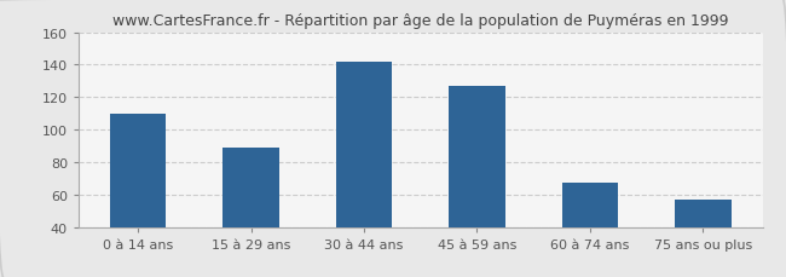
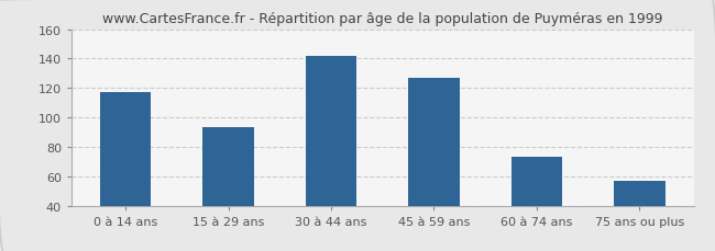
0 à 14 ans: 110 -> 117
15 à 29 ans: 89 -> 93
60 à 74 ans: 67 -> 73
